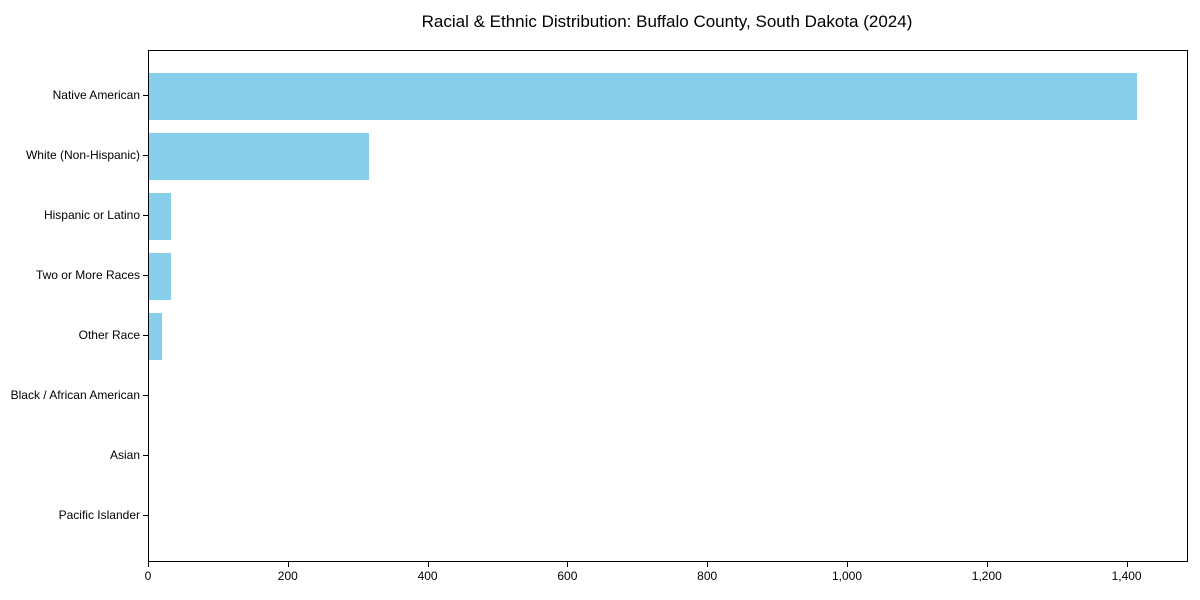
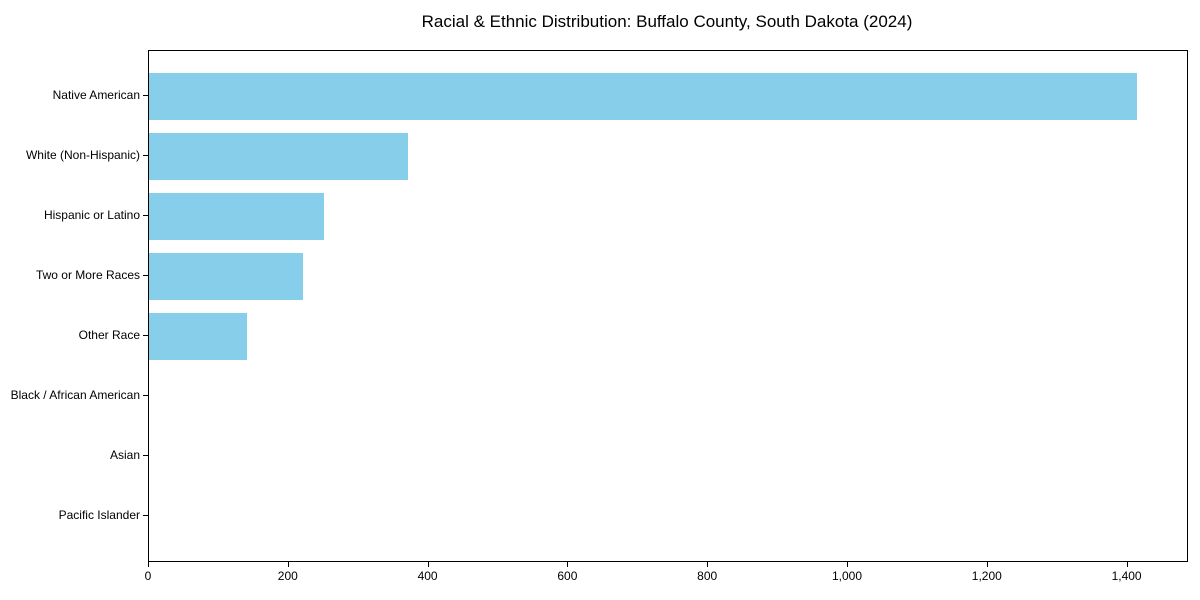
White (Non-Hispanic): 320 -> 370
Hispanic or Latino: 30 -> 250
Two or More Races: 30 -> 220
Other Race: 20 -> 140
